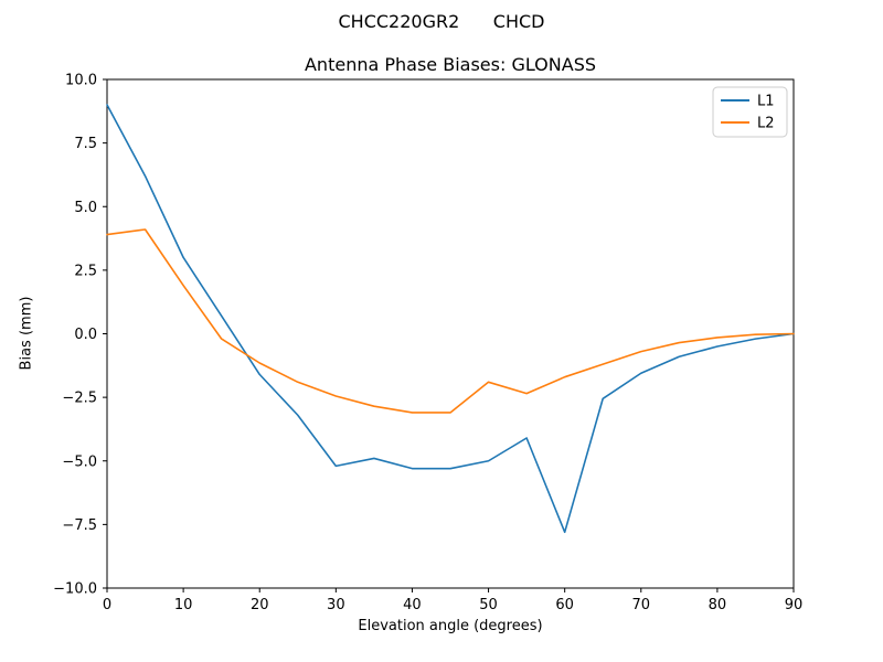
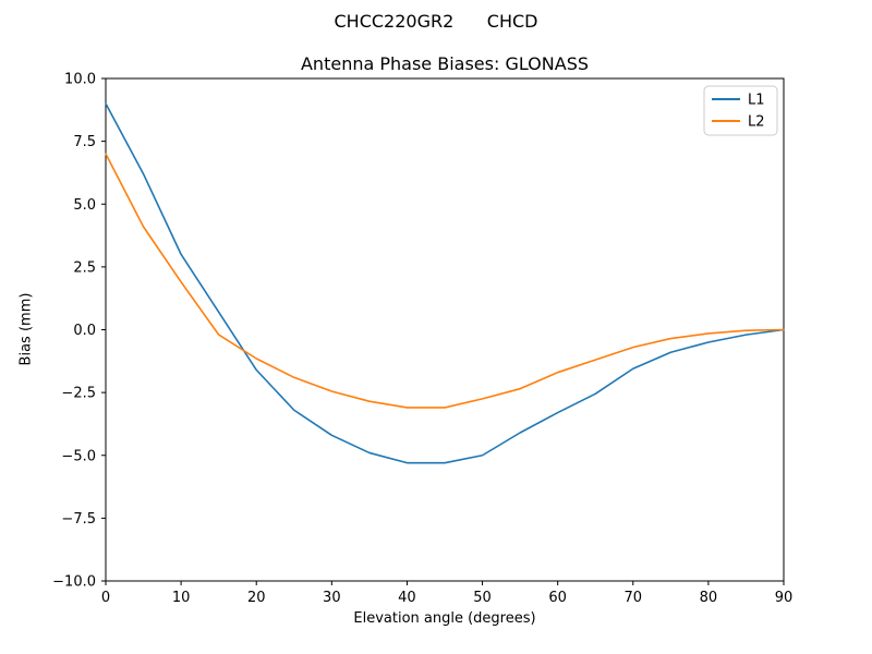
L2/0: 3.9 -> 7.0
L1/30: -5.2 -> -4.2
L2/50: -1.9 -> -2.8
L1/60: -7.8 -> -3.3
